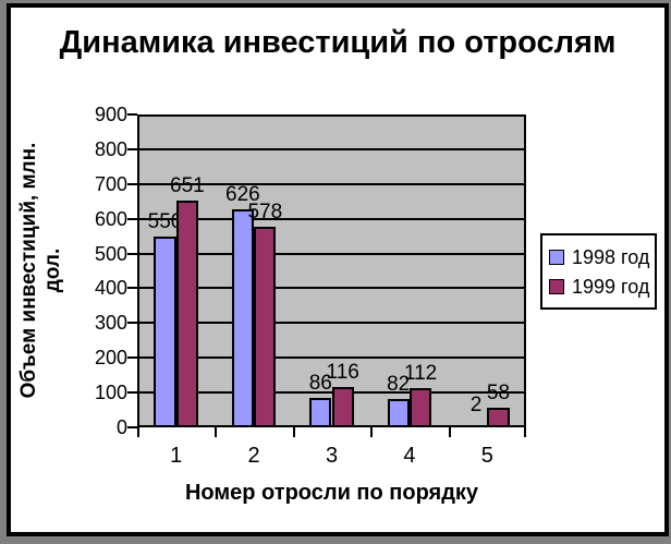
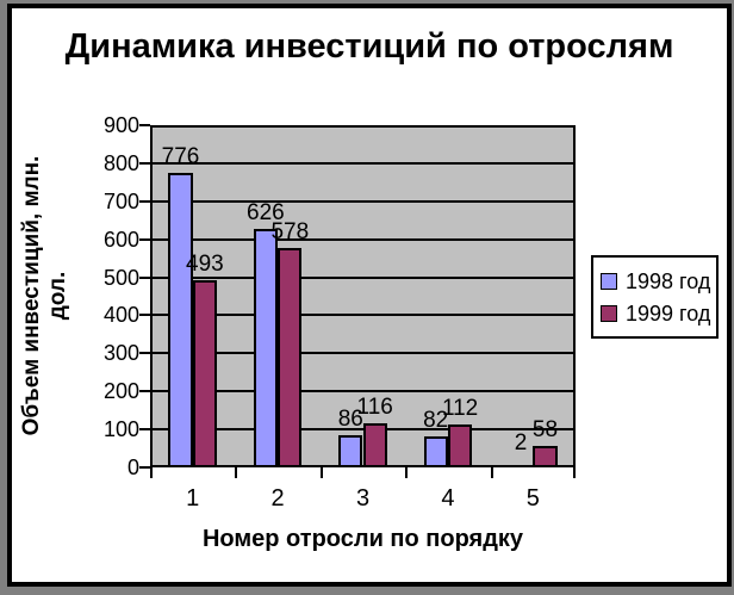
1998 год/1: 550 -> 776
1999 год/1: 651 -> 493
